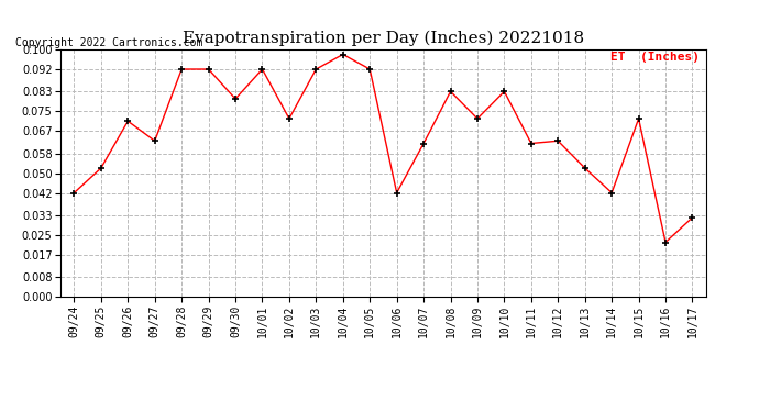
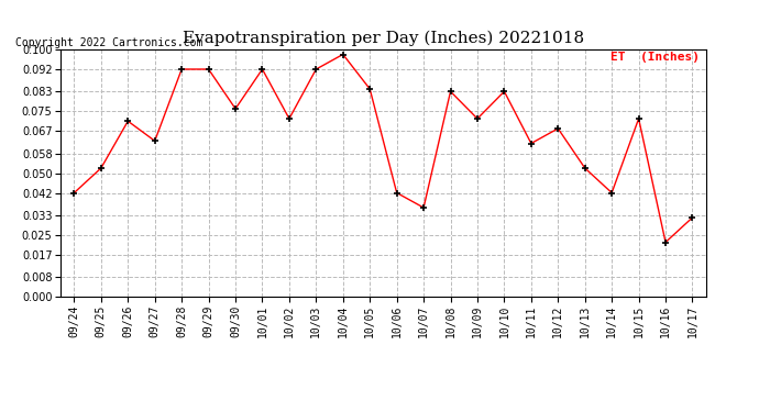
09/30: 0.080 -> 0.076
10/05: 0.092 -> 0.084
10/07: 0.062 -> 0.036
10/12: 0.063 -> 0.068
